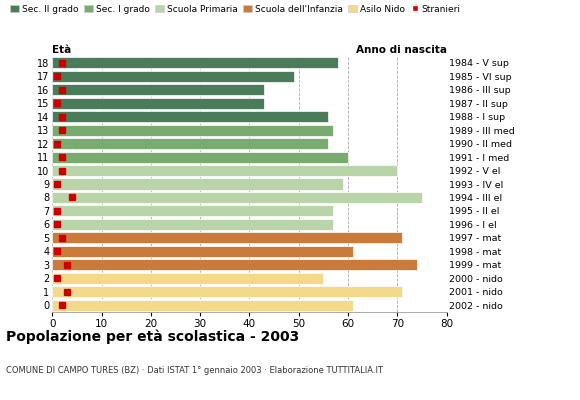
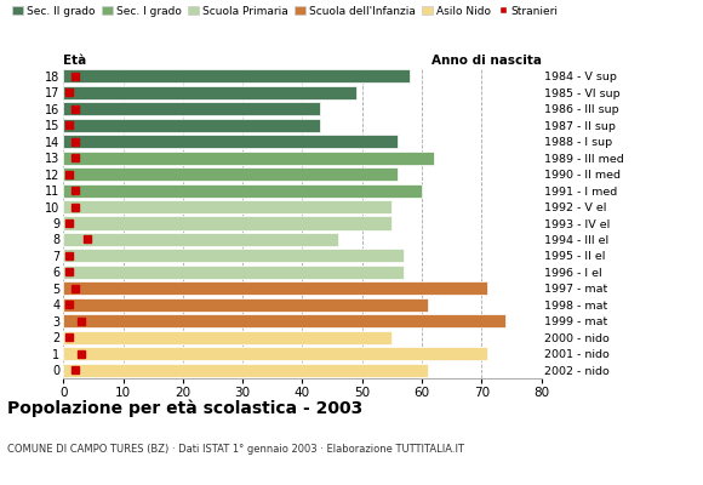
13: 57 -> 62
10: 70 -> 55
9: 59 -> 55
8: 75 -> 46
